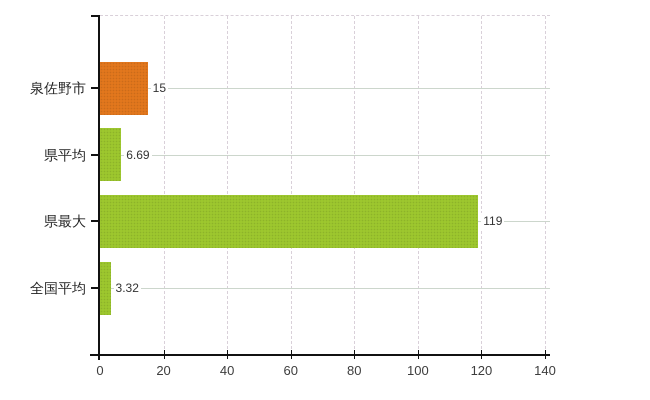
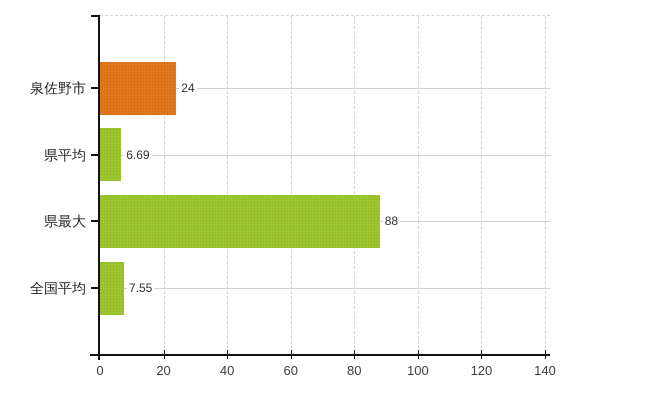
泉佐野市: 15 -> 24
県最大: 119 -> 88
全国平均: 3.32 -> 7.55
